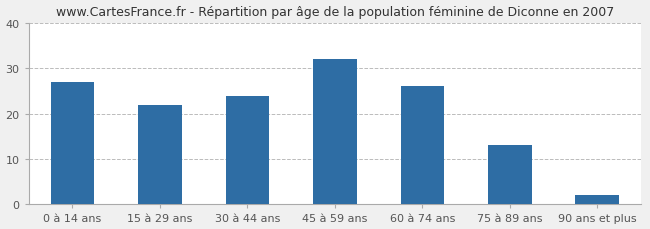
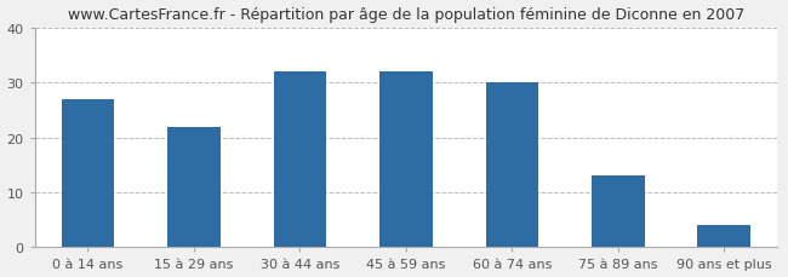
30 à 44 ans: 24 -> 32
60 à 74 ans: 26 -> 30
90 ans et plus: 2 -> 4
